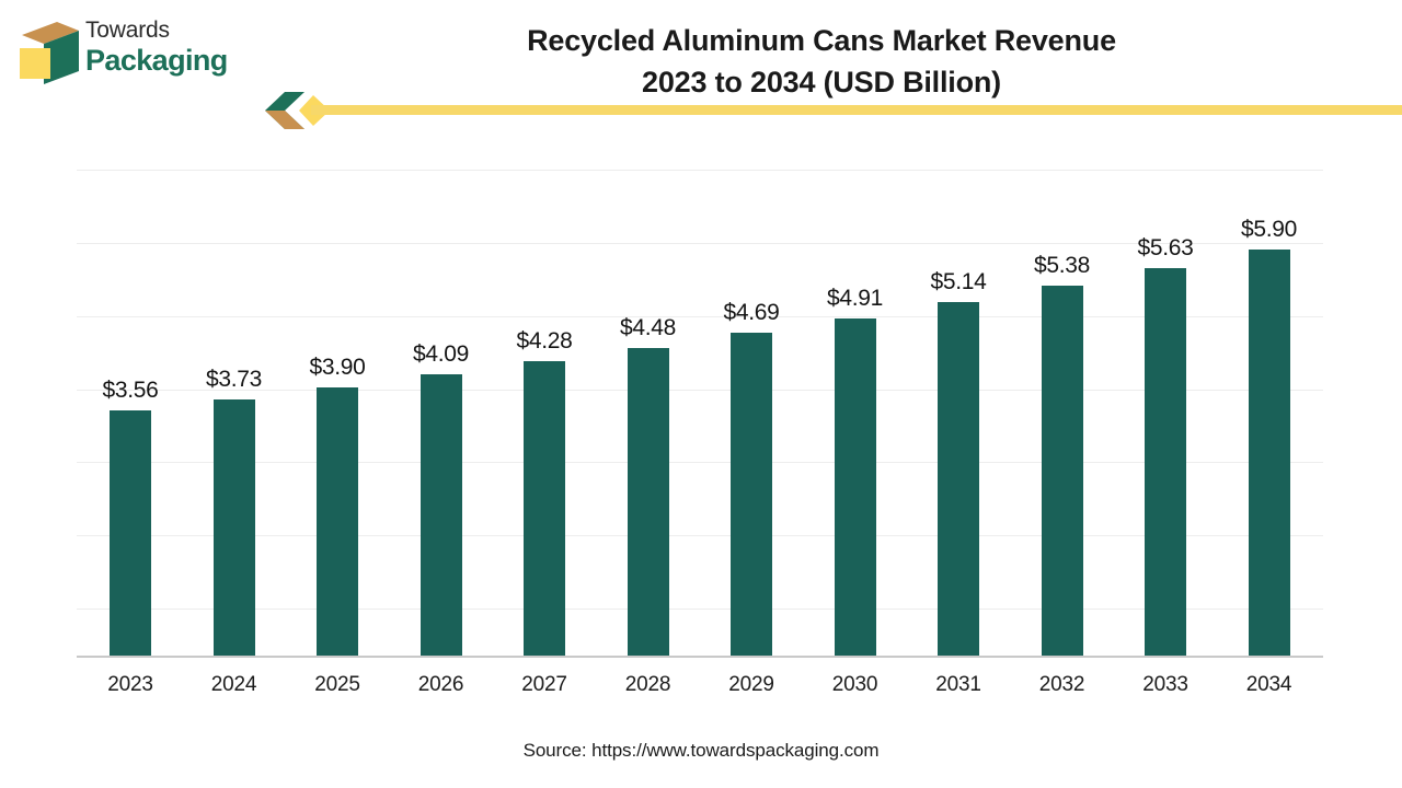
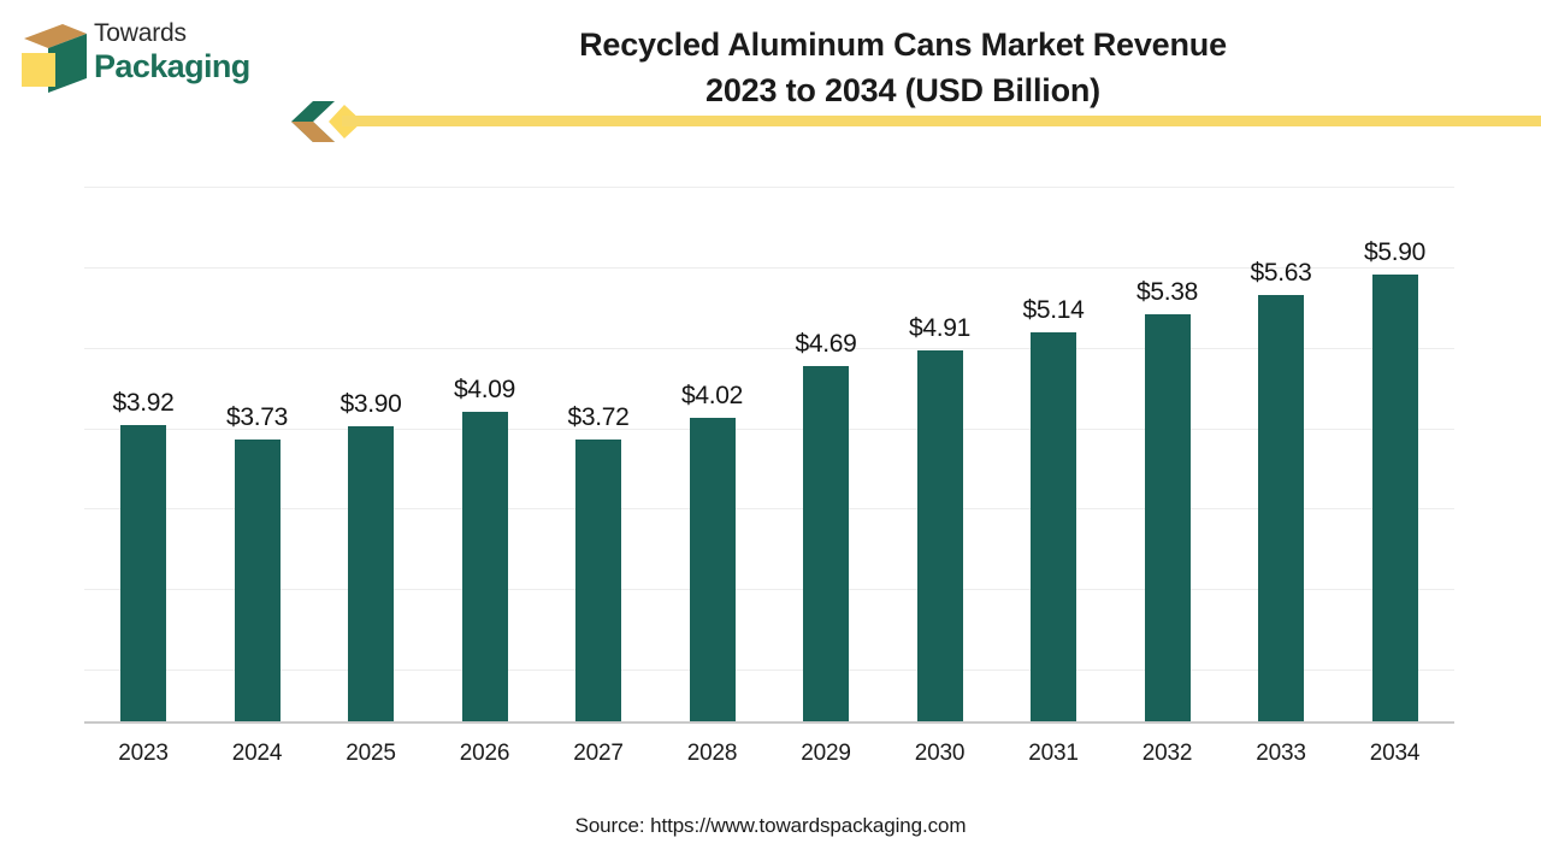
2023: $3.56 -> $3.92
2027: $4.28 -> $3.72
2028: $4.48 -> $4.02
